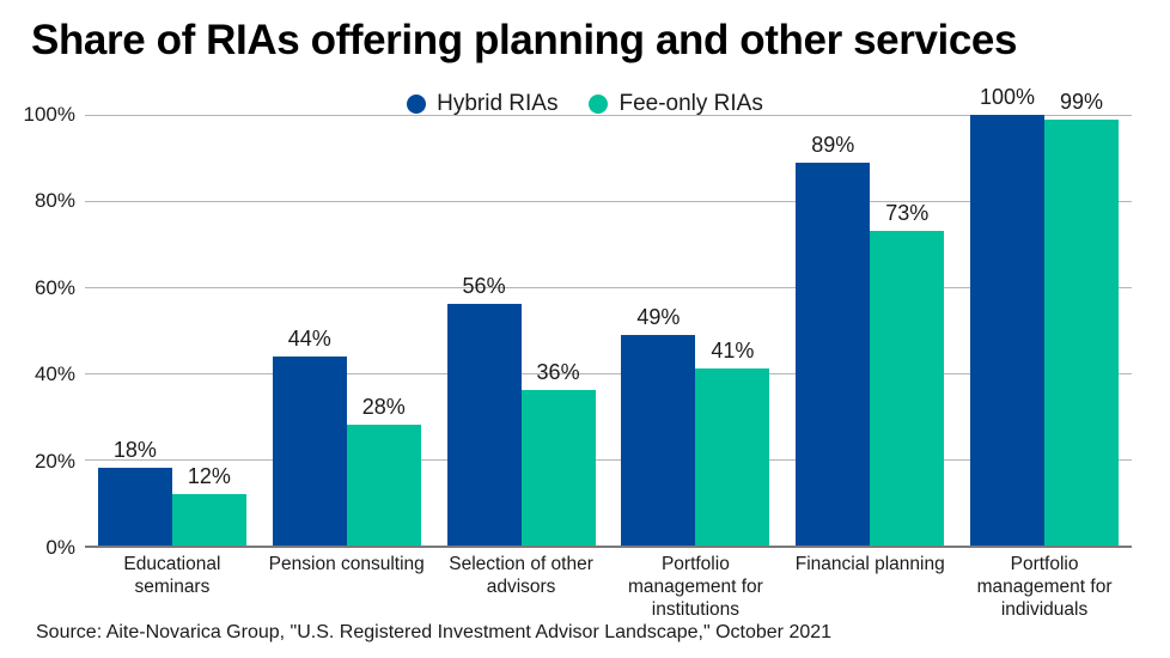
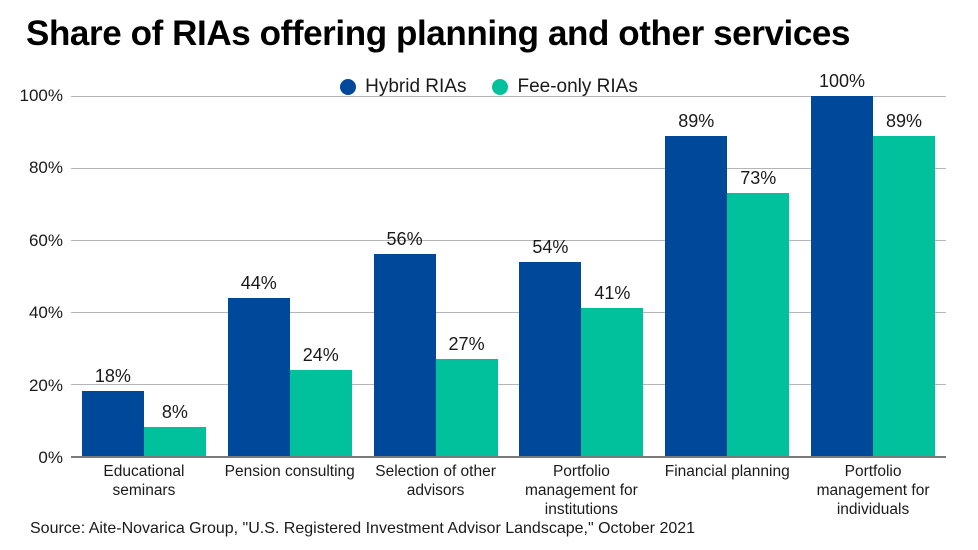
Fee-only RIAs/Educational seminars: 12% -> 8%
Fee-only RIAs/Pension consulting: 28% -> 24%
Fee-only RIAs/Selection of other advisors: 36% -> 27%
Hybrid RIAs/Portfolio management for institutions: 49% -> 54%
Fee-only RIAs/Portfolio management for individuals: 99% -> 89%
